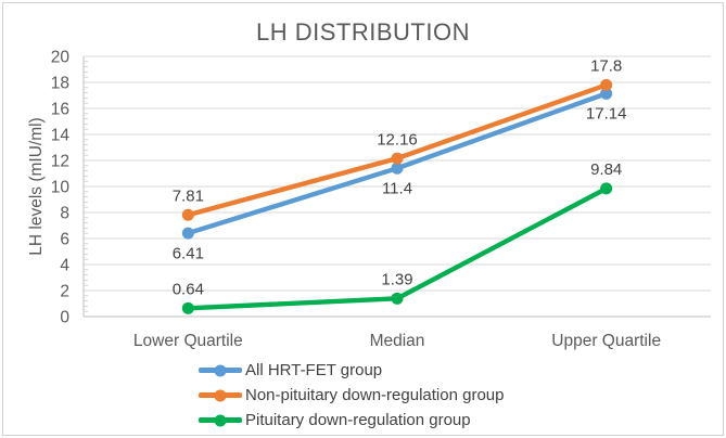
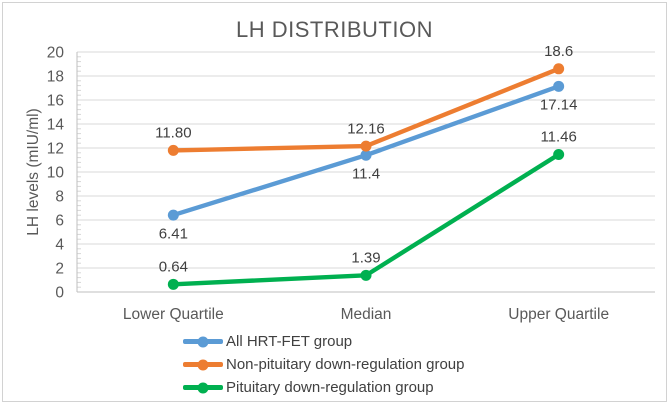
Non-pituitary down-regulation group/Lower Quartile: 7.81 -> 11.80
Non-pituitary down-regulation group/Upper Quartile: 17.8 -> 18.6
Pituitary down-regulation group/Upper Quartile: 9.84 -> 11.46
